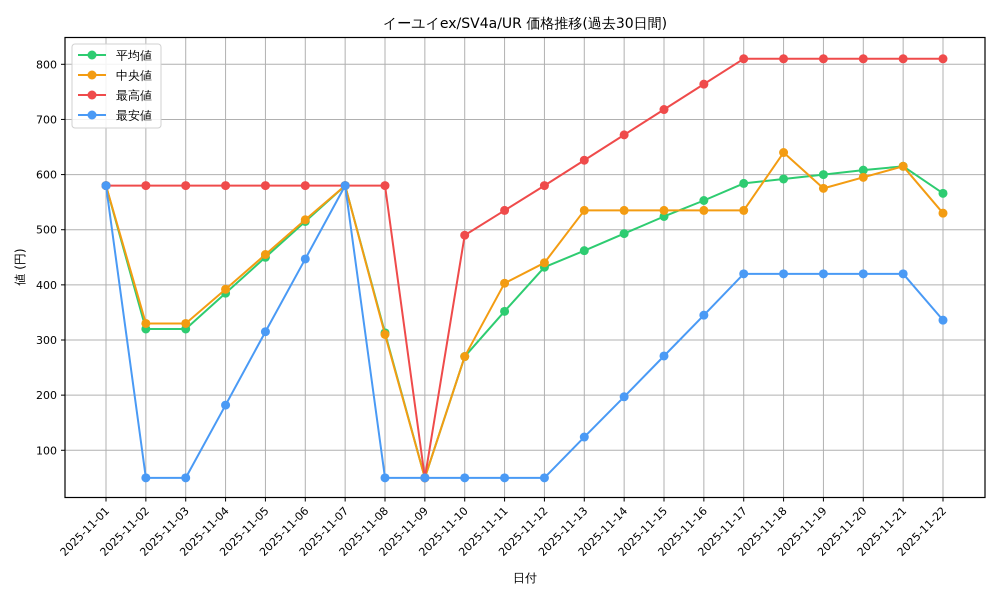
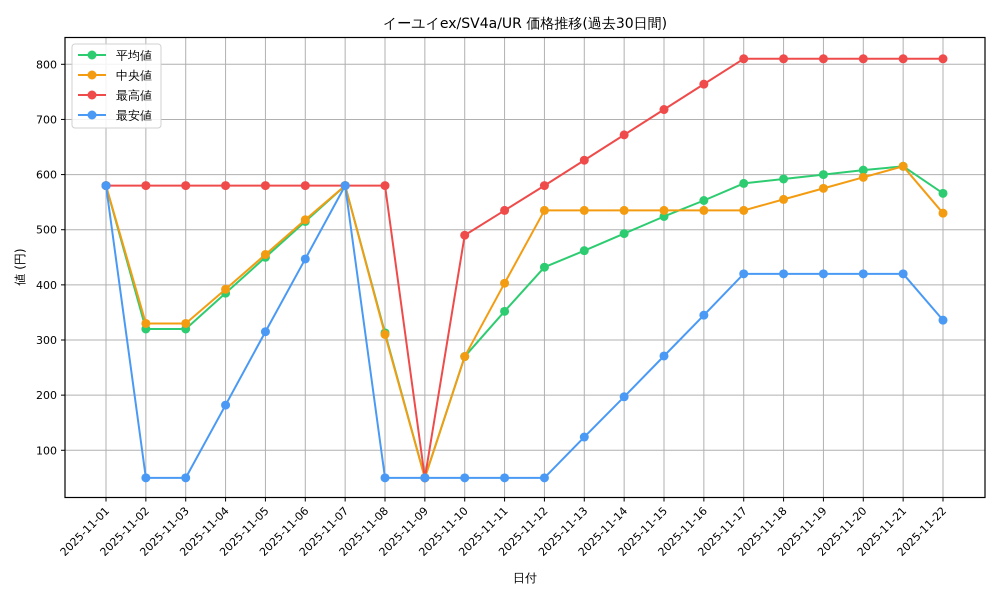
中央値/2025-11-12: 440 -> 540
中央値/2025-11-18: 640 -> 560
